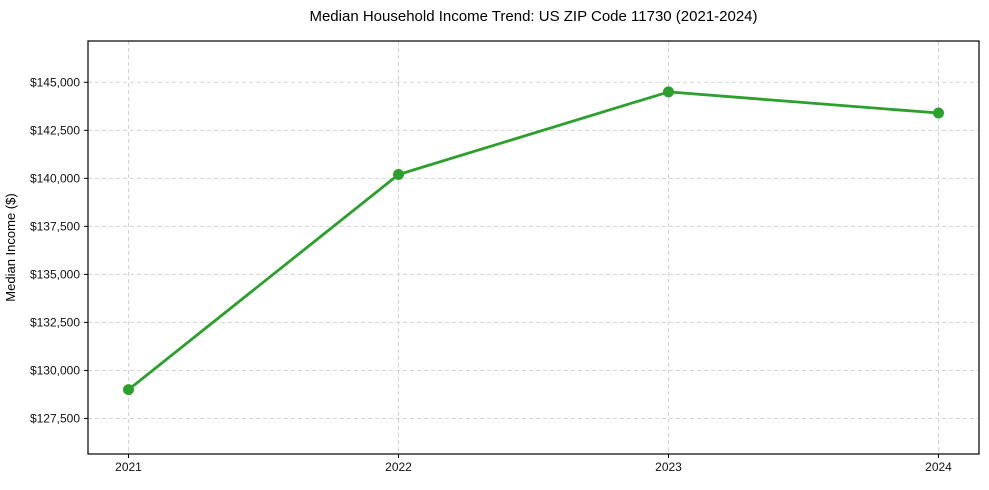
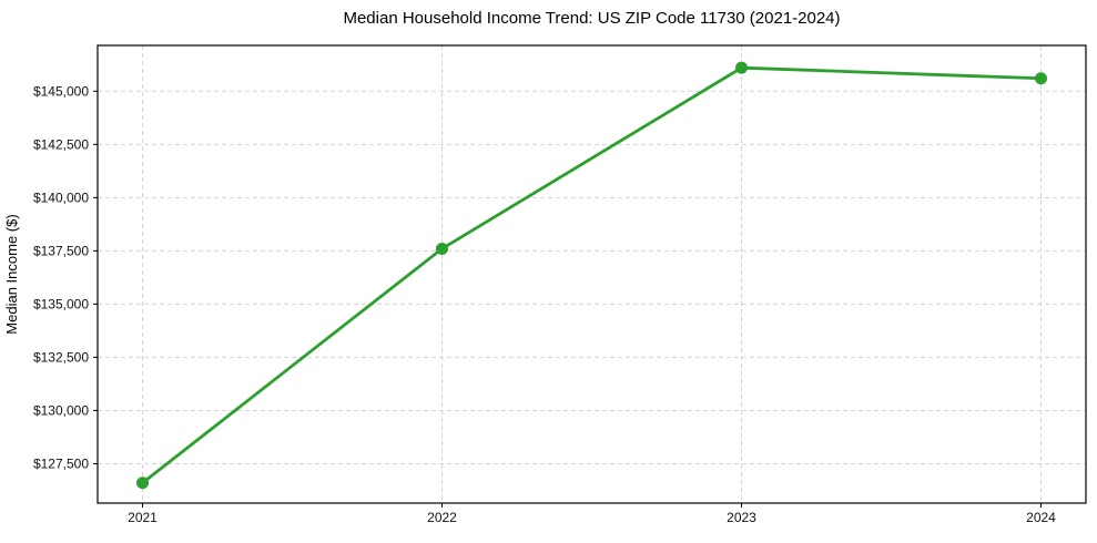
2021: $129000 -> $126600
2022: $140200 -> $137600
2023: $144500 -> $146100
2024: $143400 -> $145600
